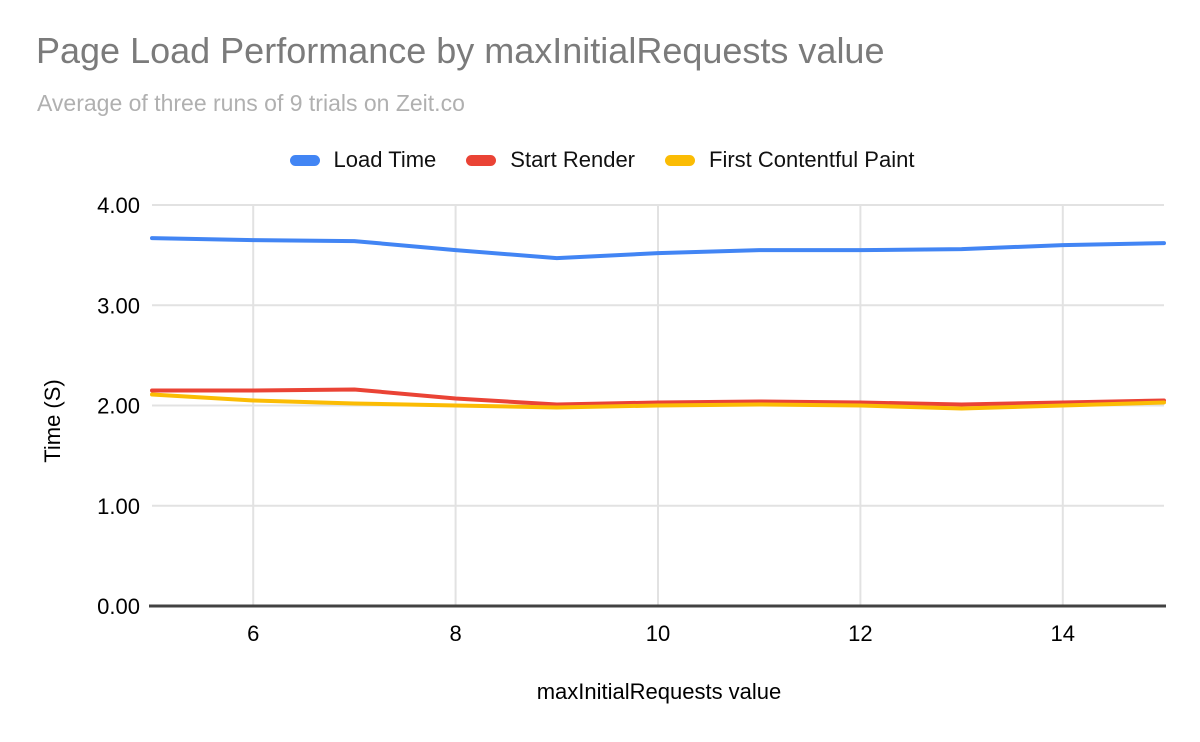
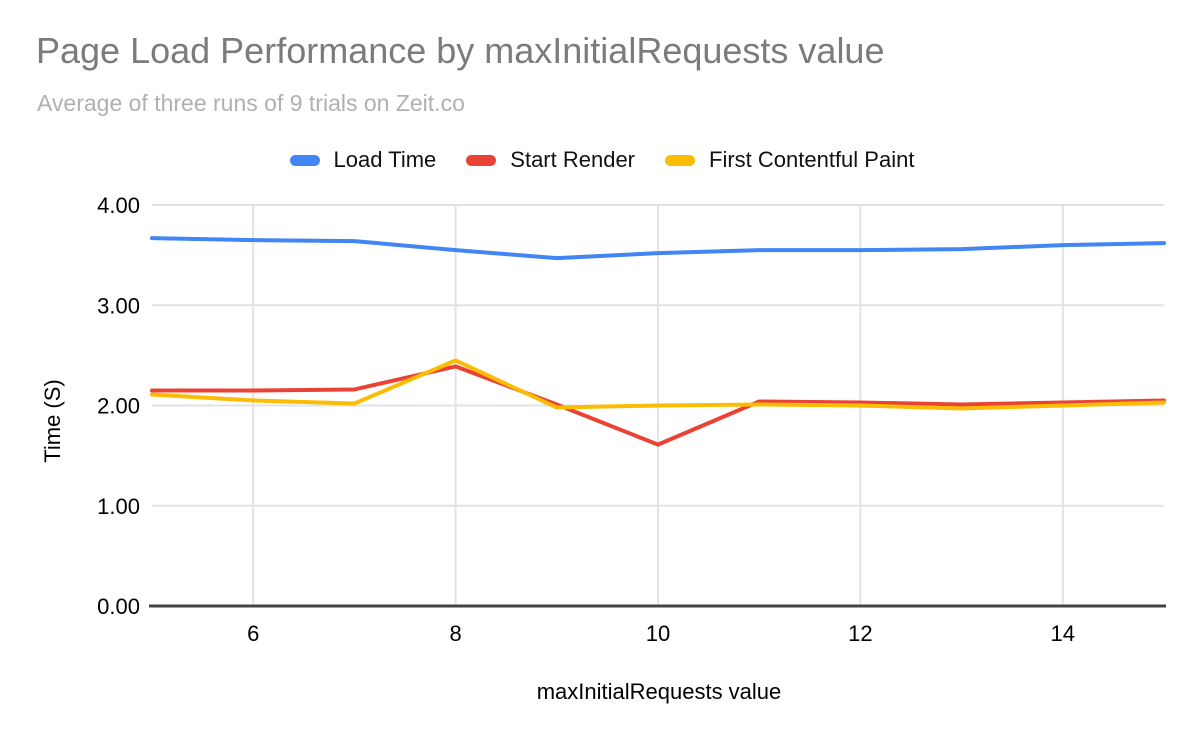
Start Render/8: 2.07 -> 2.39
First Contentful Paint/8: 2.00 -> 2.45
Start Render/10: 2.03 -> 1.61
